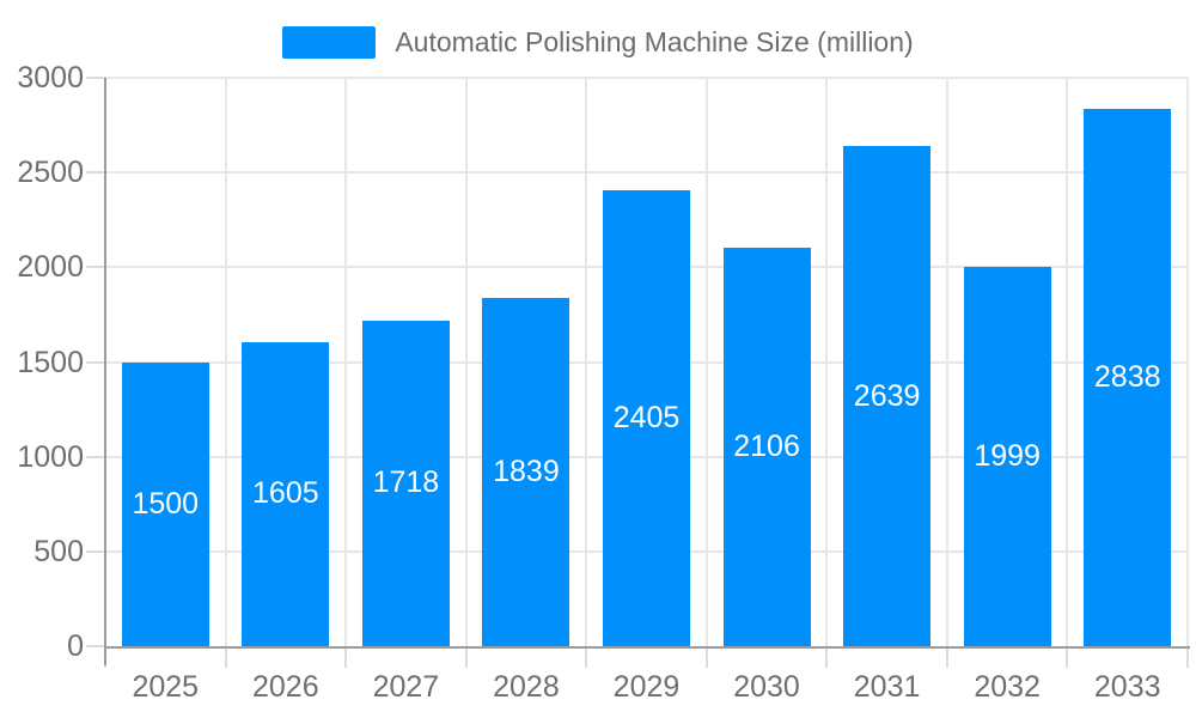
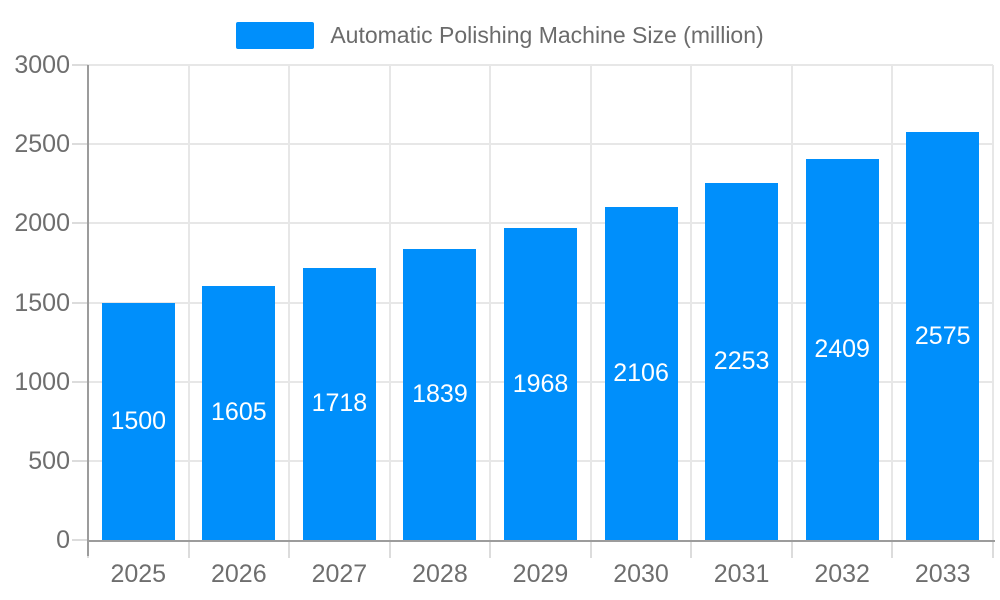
2029: 2405 -> 1968
2031: 2639 -> 2253
2032: 1999 -> 2409
2033: 2838 -> 2575
